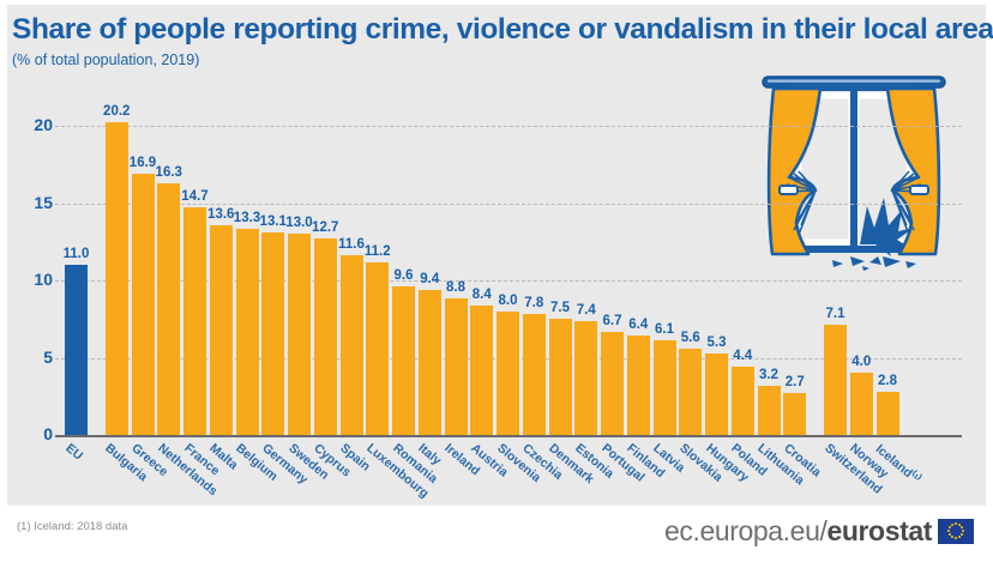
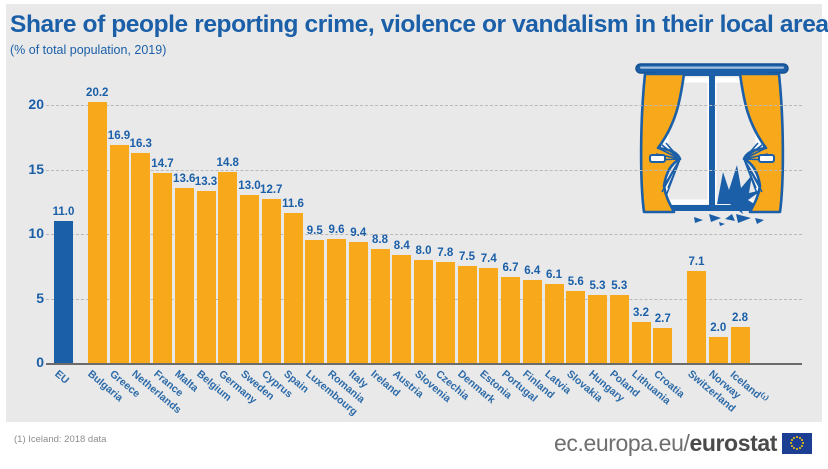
Germany: 13.1 -> 14.8
Luxembourg: 11.2 -> 9.5
Poland: 4.4 -> 5.3
Norway: 4.0 -> 2.0
